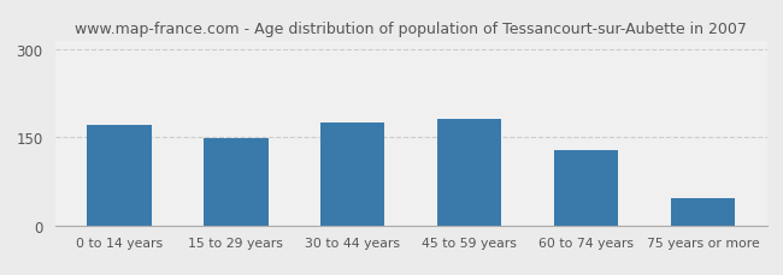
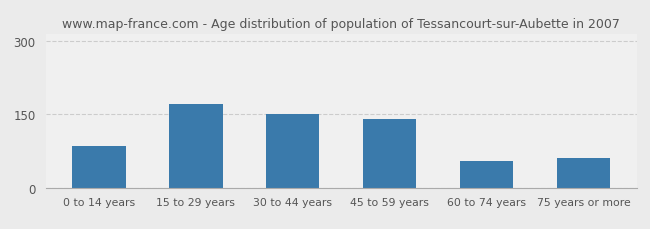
0 to 14 years: 170 -> 85
15 to 29 years: 149 -> 170
30 to 44 years: 174 -> 150
45 to 59 years: 181 -> 140
60 to 74 years: 128 -> 55
75 years or more: 47 -> 60
